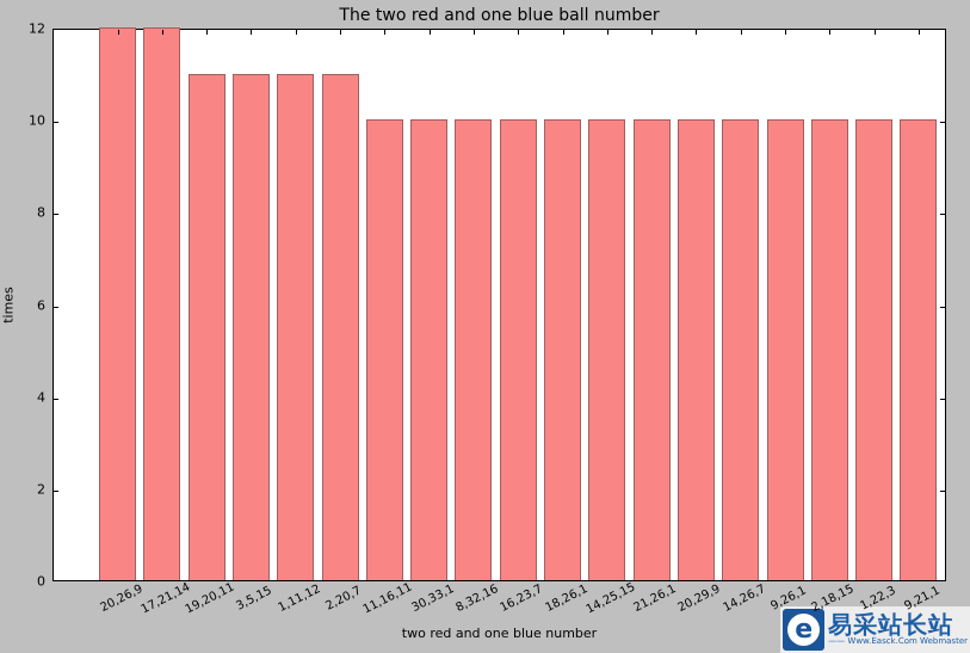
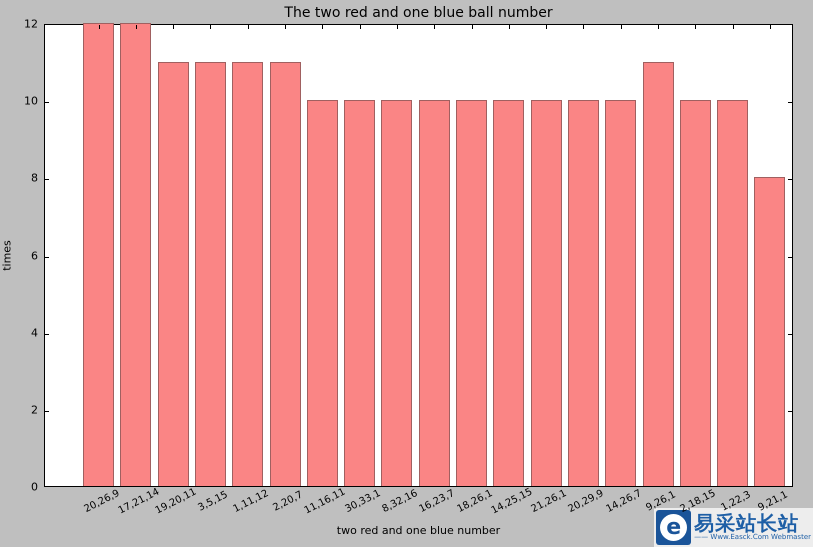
9,26,1: 10 -> 11
9,21,1: 10 -> 8
